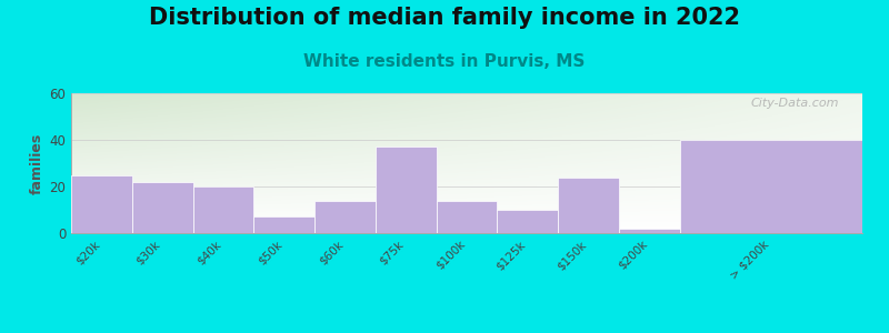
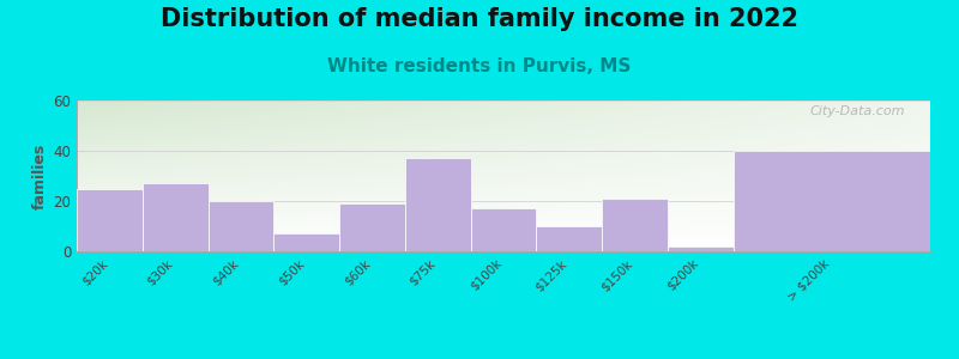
$30k: 22 -> 27
$60k: 14 -> 19
$100k: 14 -> 17
$150k: 24 -> 21
